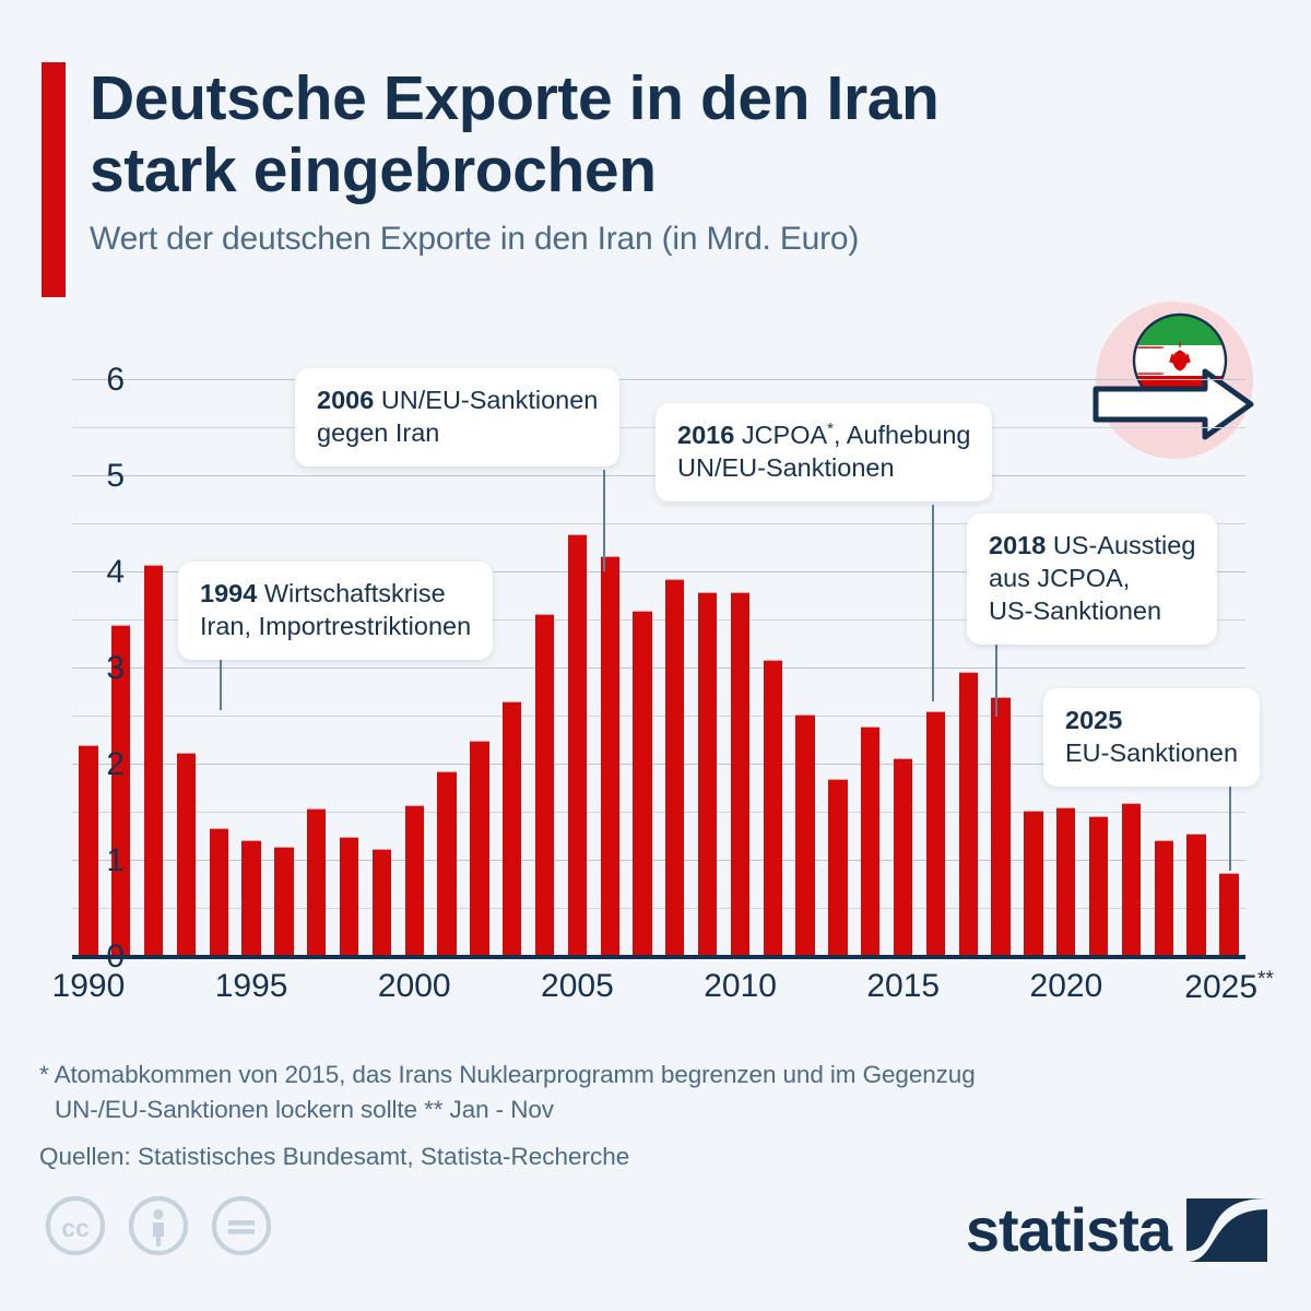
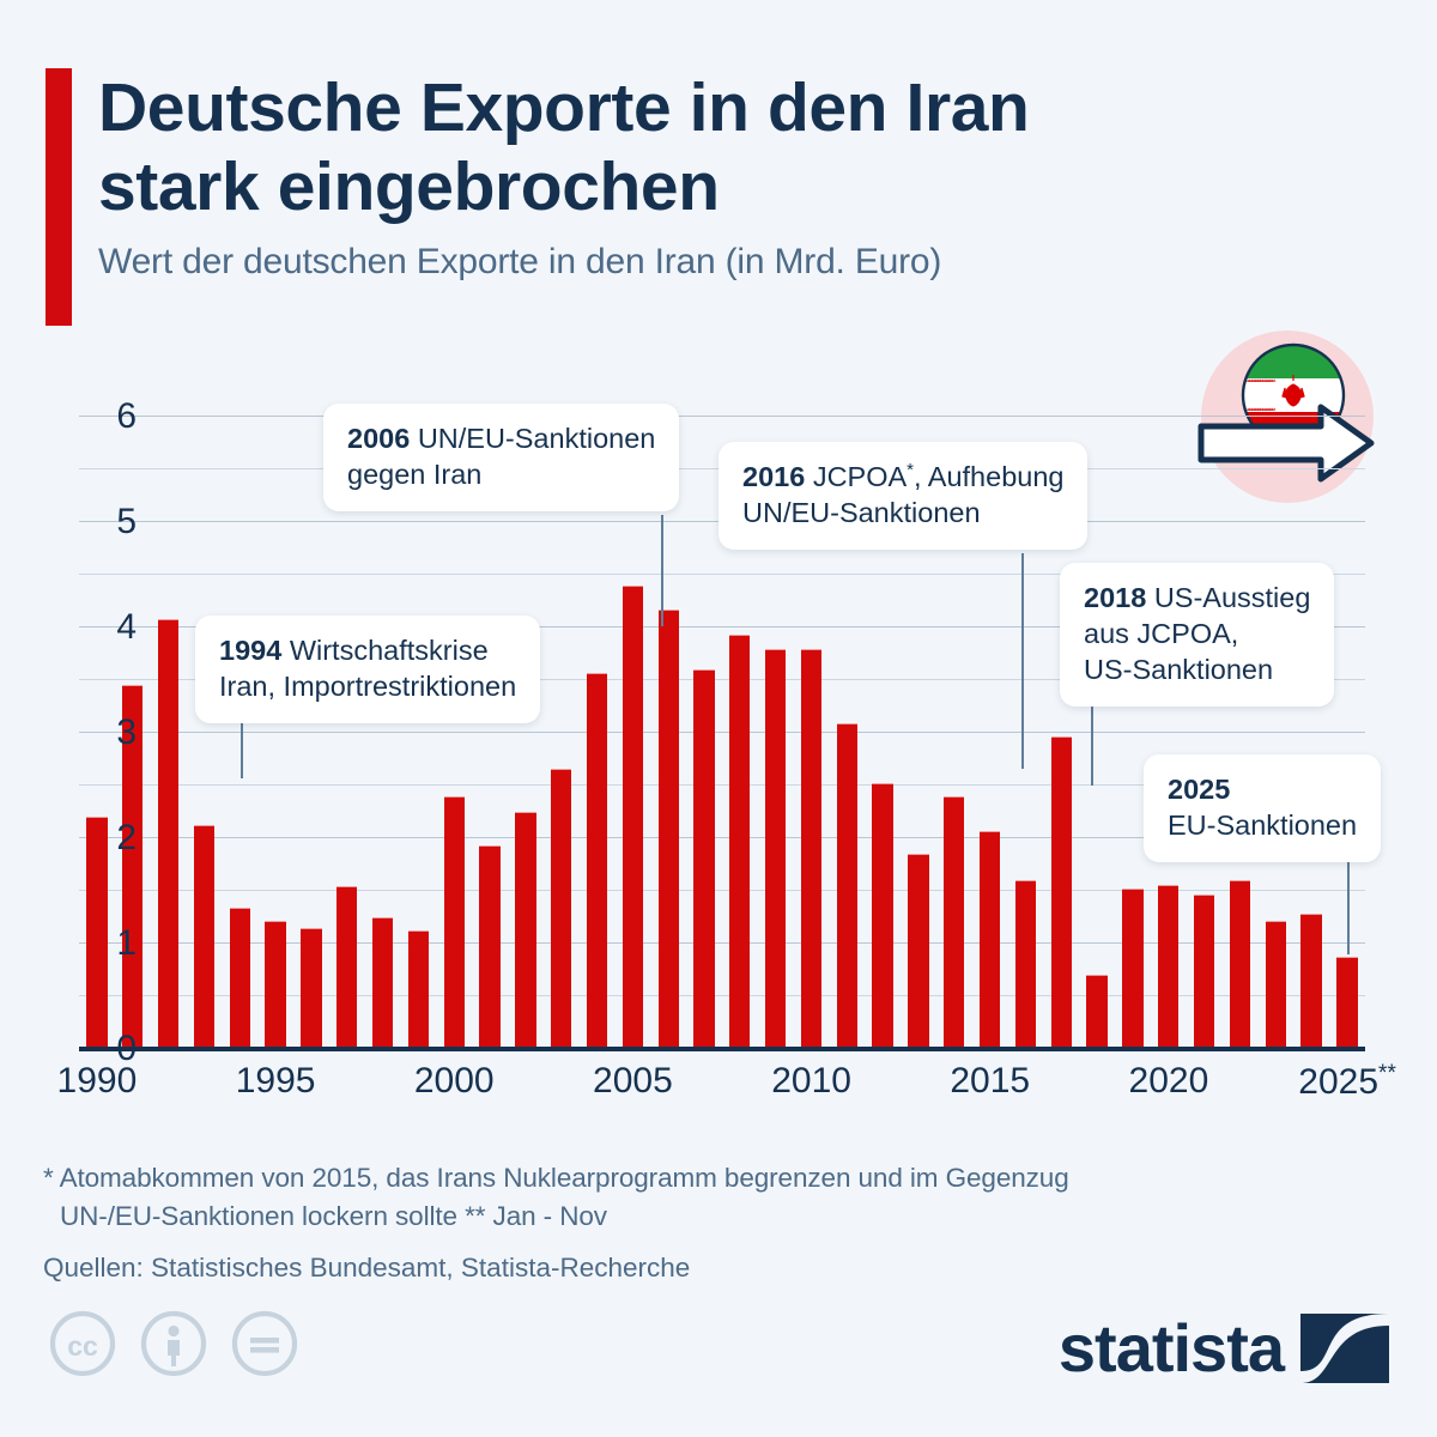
2000: 1.6 -> 2.4
2016: 2.6 -> 1.6
2018: 2.7 -> 0.7
